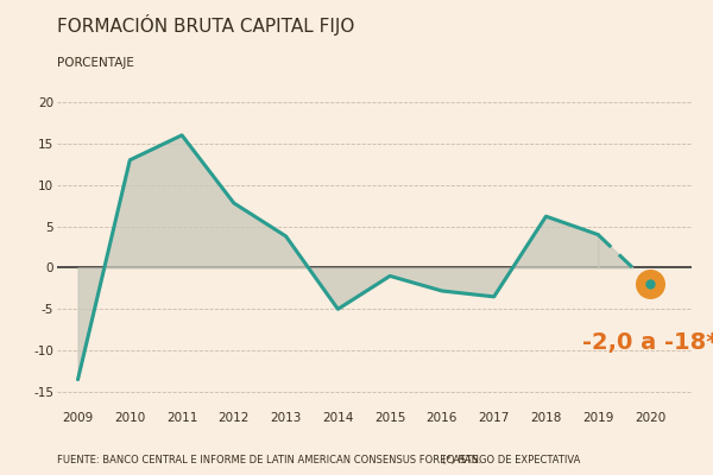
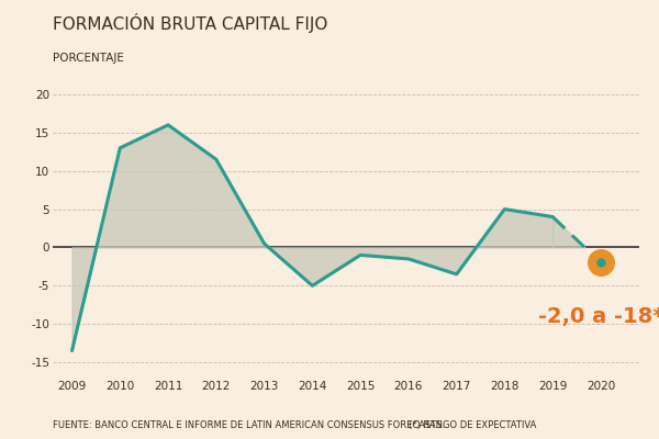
2012: 7.8 -> 11.5
2013: 3.8 -> 0.5
2016: -2.8 -> -1.5
2018: 6.2 -> 5.0
